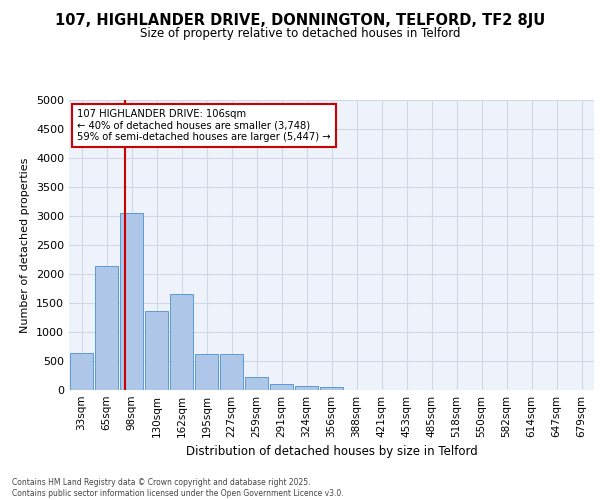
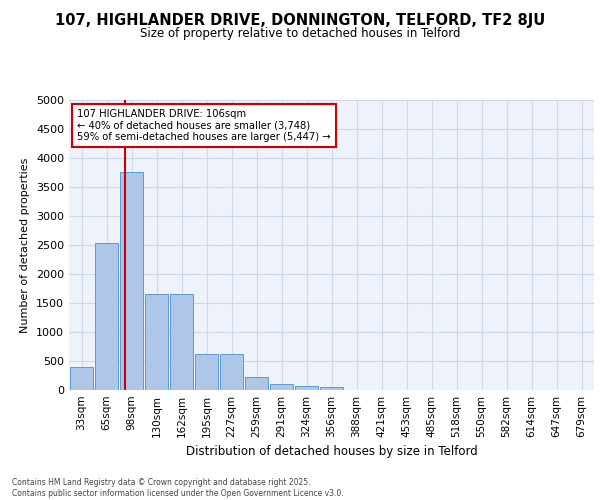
33sqm: 640 -> 390
65sqm: 2140 -> 2530
98sqm: 3060 -> 3760
130sqm: 1360 -> 1650
